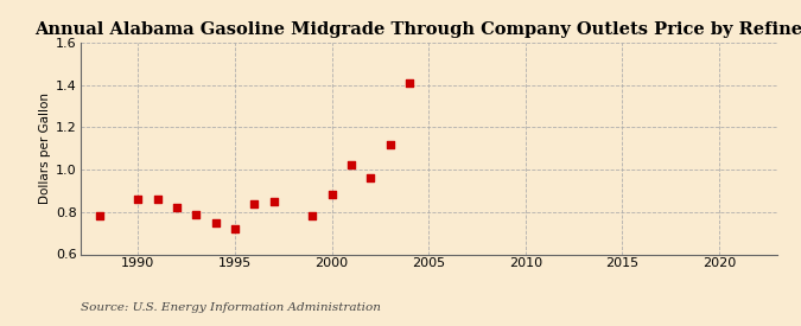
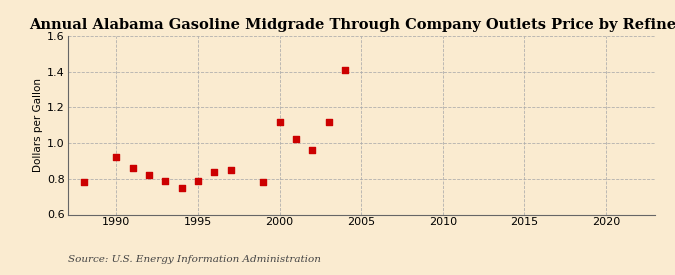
1990: 0.86 -> 0.92
1995: 0.72 -> 0.79
2000: 0.88 -> 1.12
